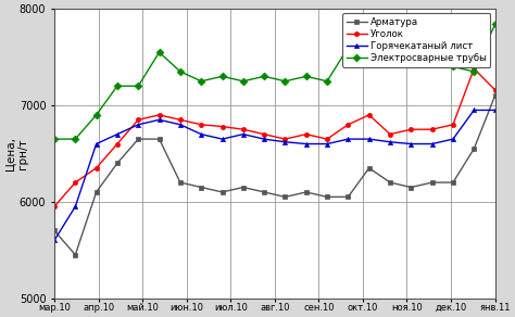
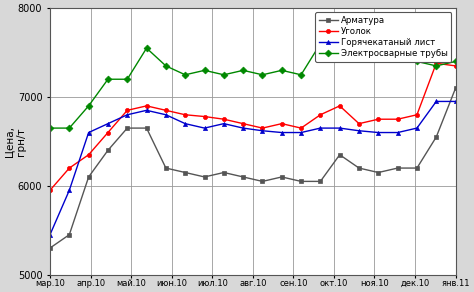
Арматура/мар.10: 5700 -> 5300
Горячекатаный лист/мар.10: 5600 -> 5450
Уголок/янв.11: 7160 -> 7350
Электросварные трубы/янв.11: 7840 -> 7400
